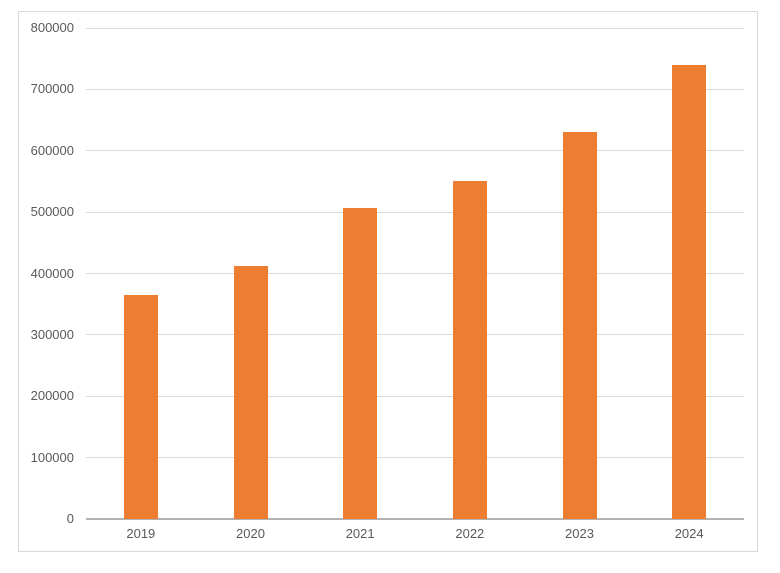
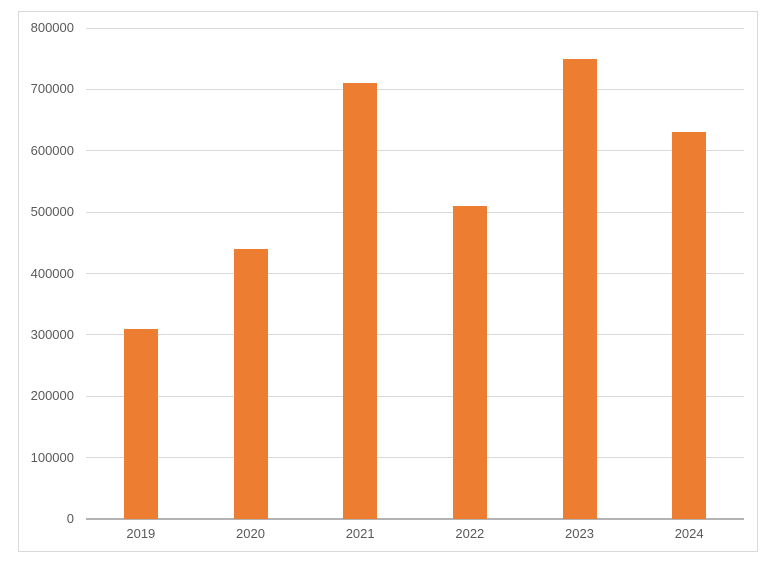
2019: 360000 -> 310000
2020: 410000 -> 440000
2021: 510000 -> 710000
2022: 550000 -> 510000
2023: 630000 -> 750000
2024: 740000 -> 630000
